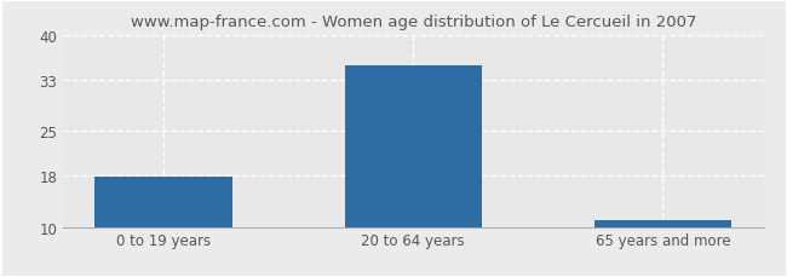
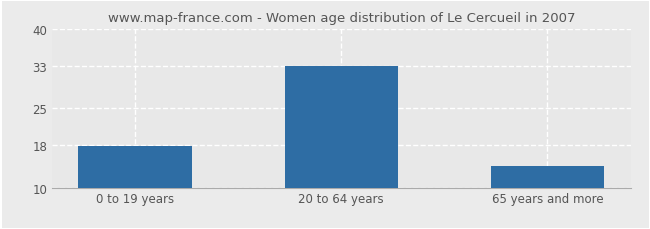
20 to 64 years: 35.2 -> 33.0
65 years and more: 11.1 -> 14.0
